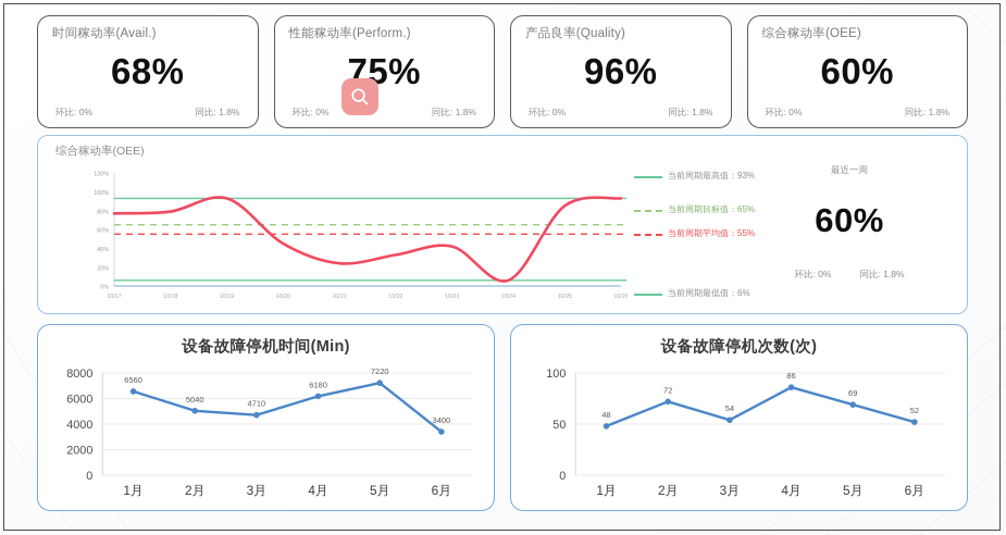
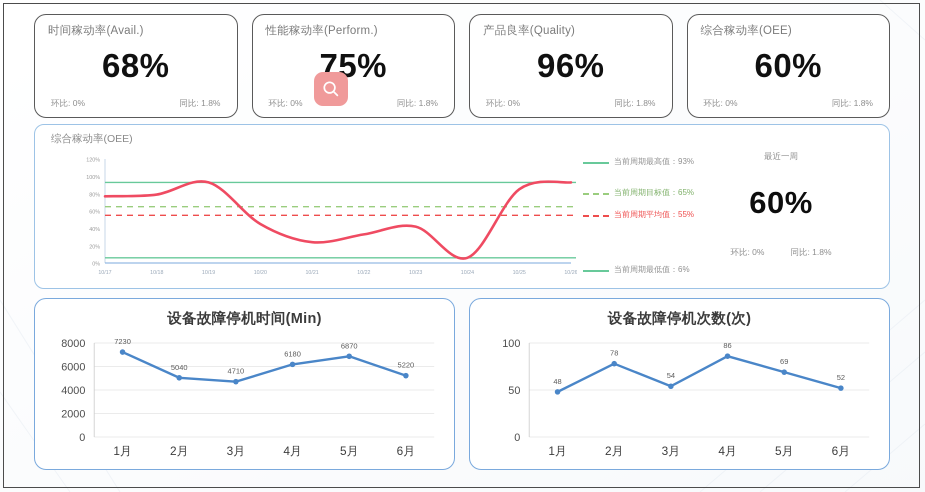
设备故障停机时间(Min)/1月: 6560 -> 7230
设备故障停机时间(Min)/5月: 7220 -> 6870
设备故障停机时间(Min)/6月: 3400 -> 5220
设备故障停机次数(次)/2月: 72 -> 78
